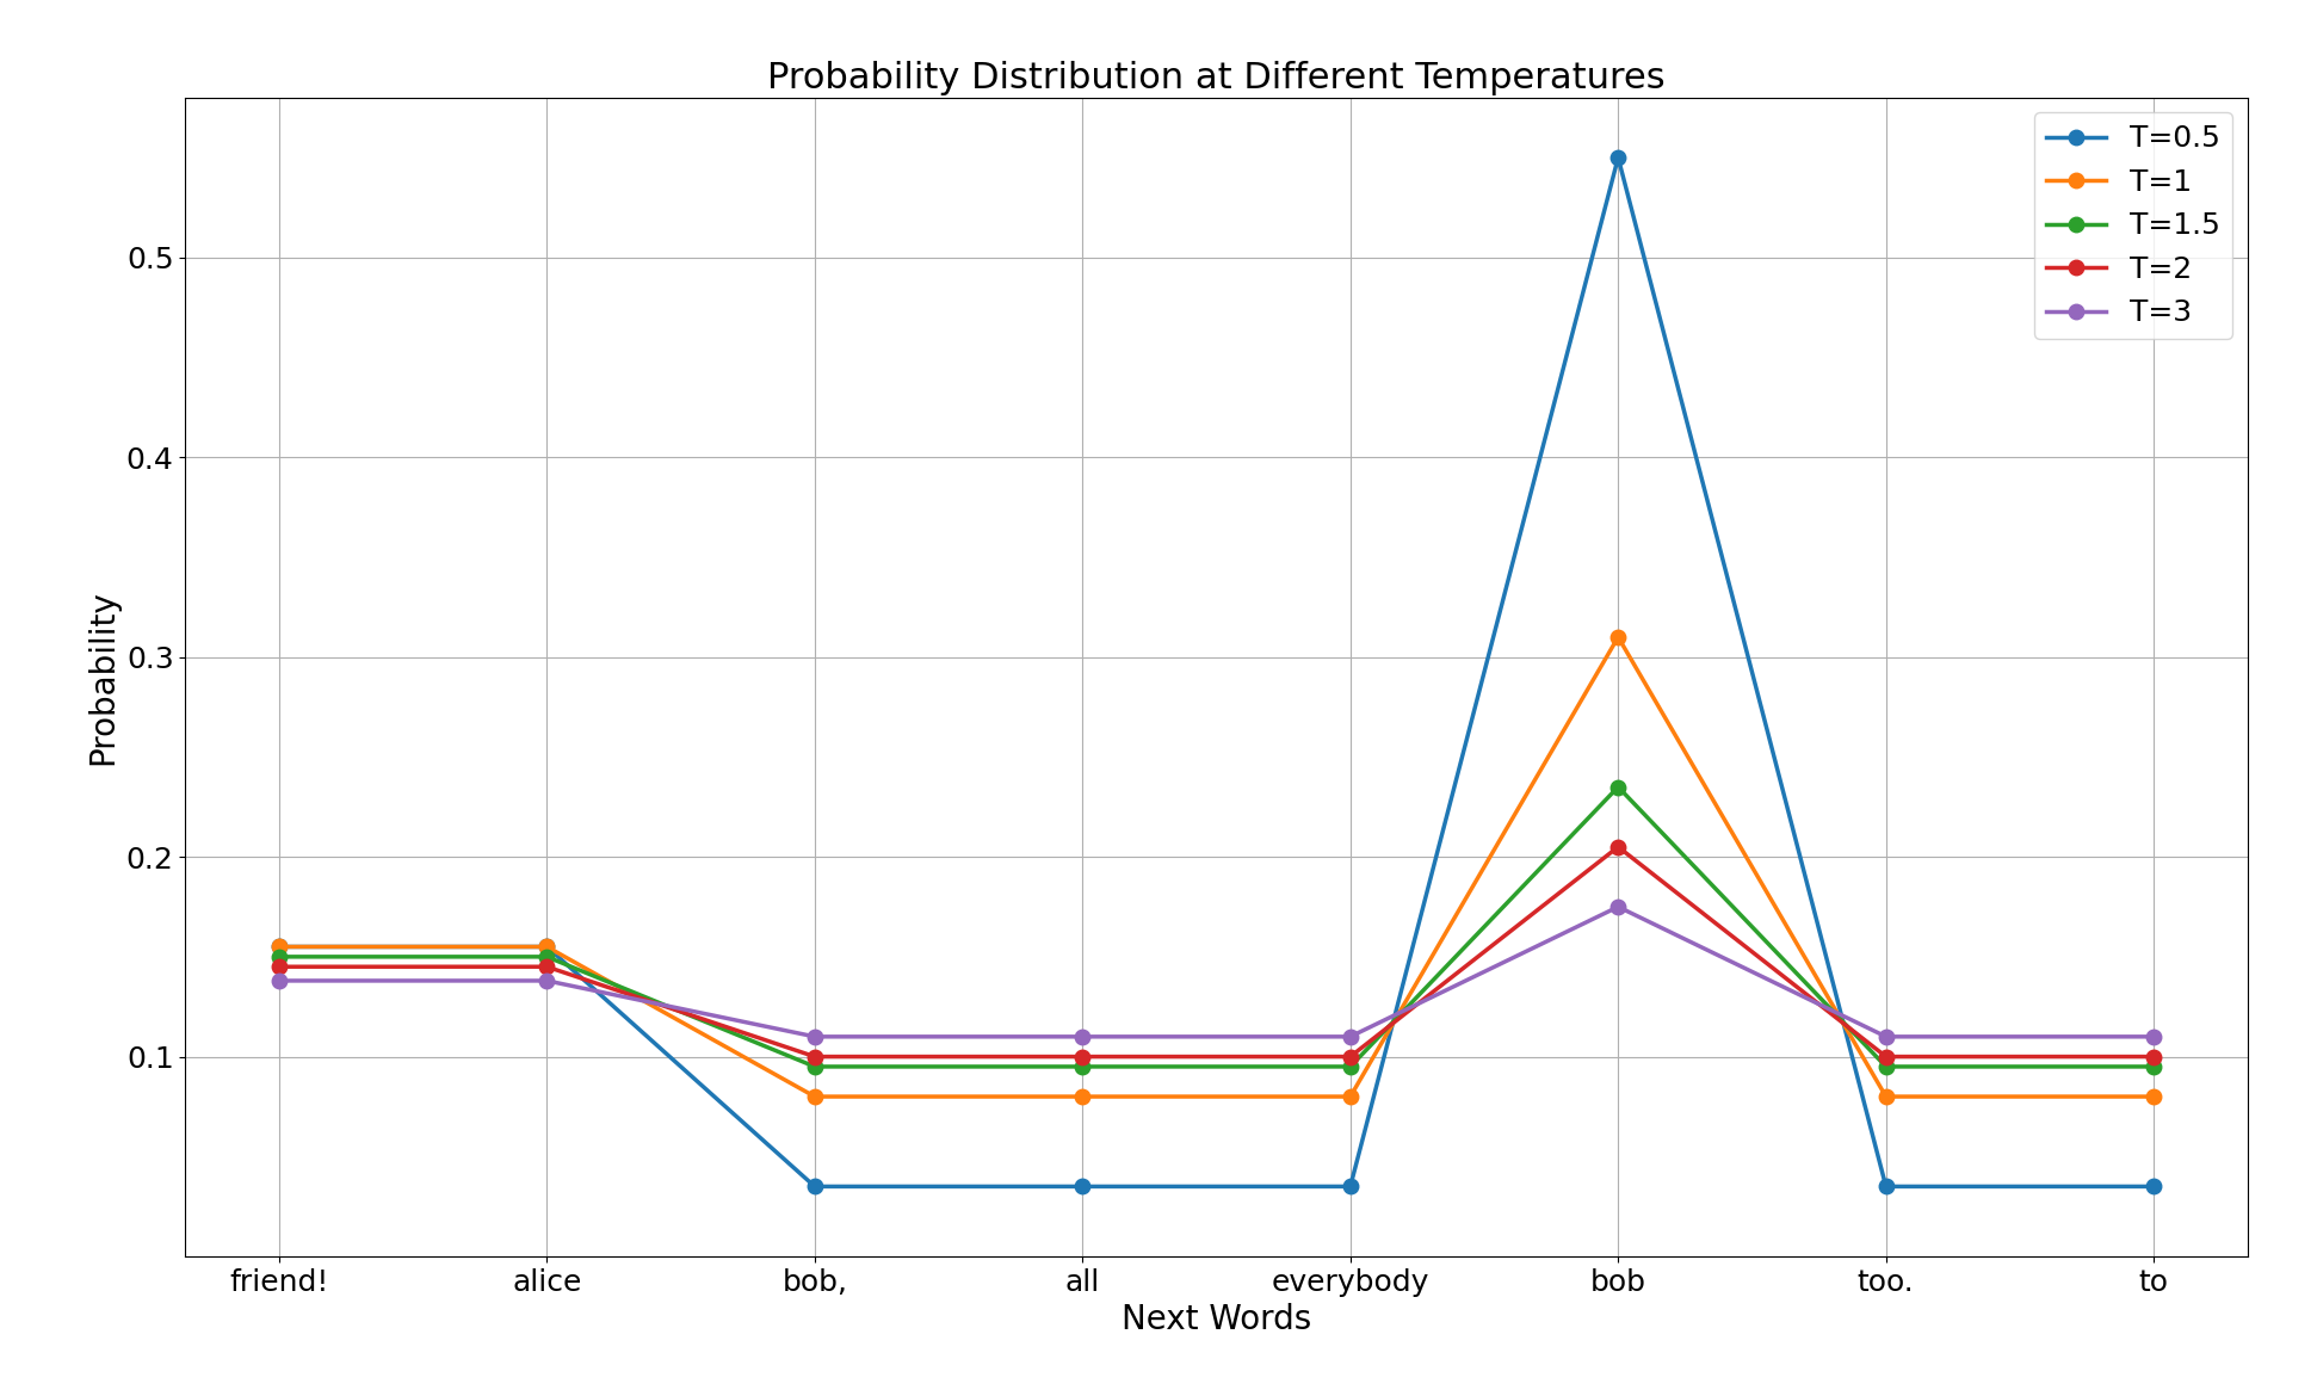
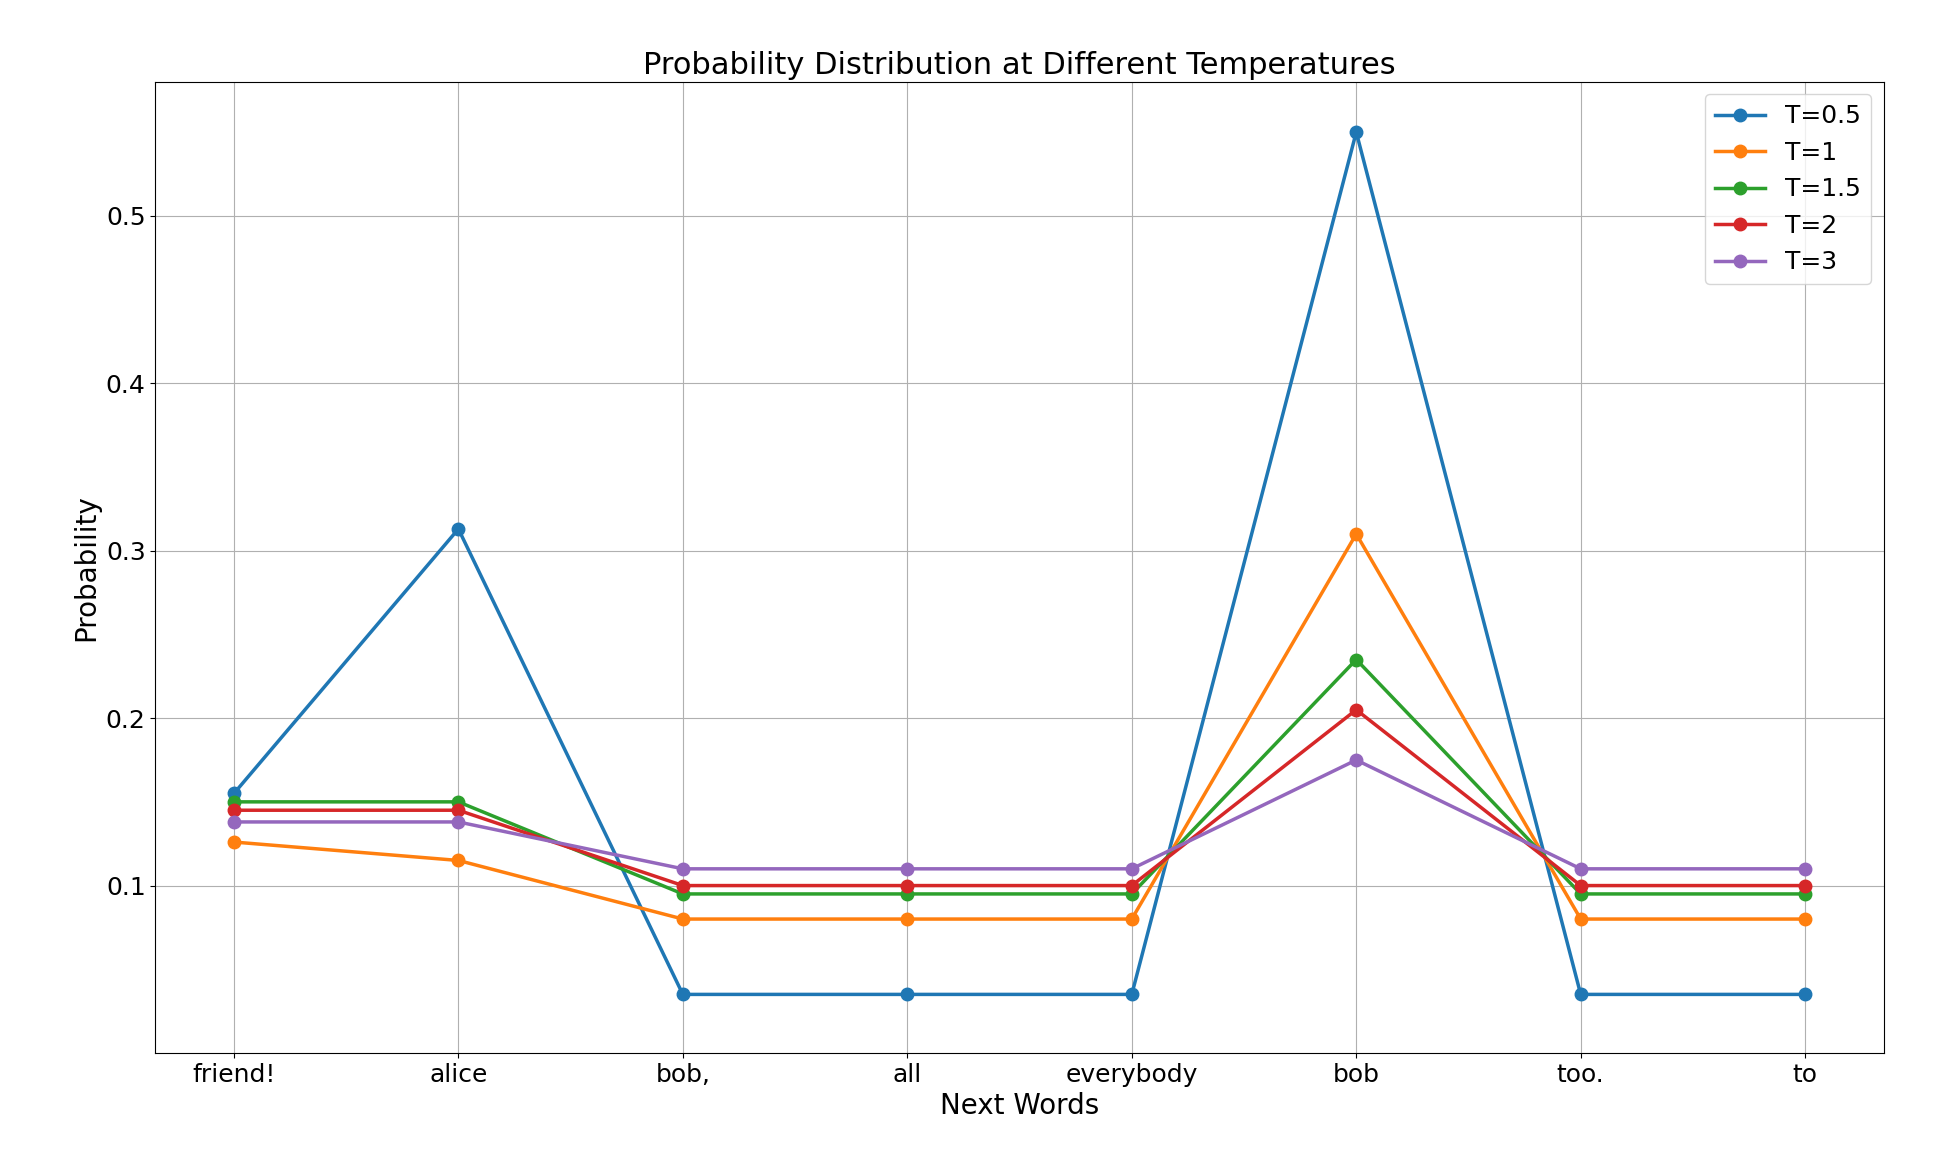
T=1/friend!: 0.155 -> 0.126
T=0.5/alice: 0.155 -> 0.313
T=1/alice: 0.155 -> 0.115
